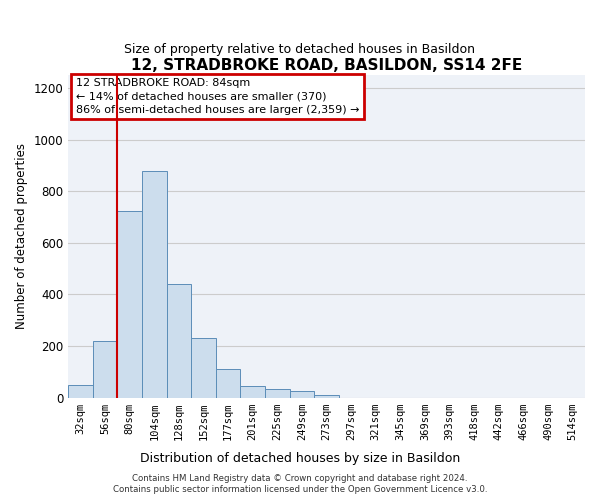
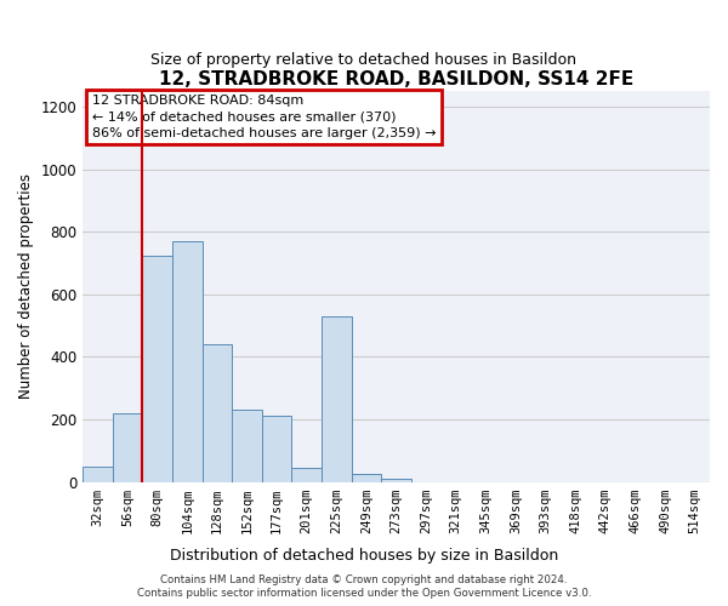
104sqm: 880 -> 770
177sqm: 110 -> 210
225sqm: 35 -> 530
